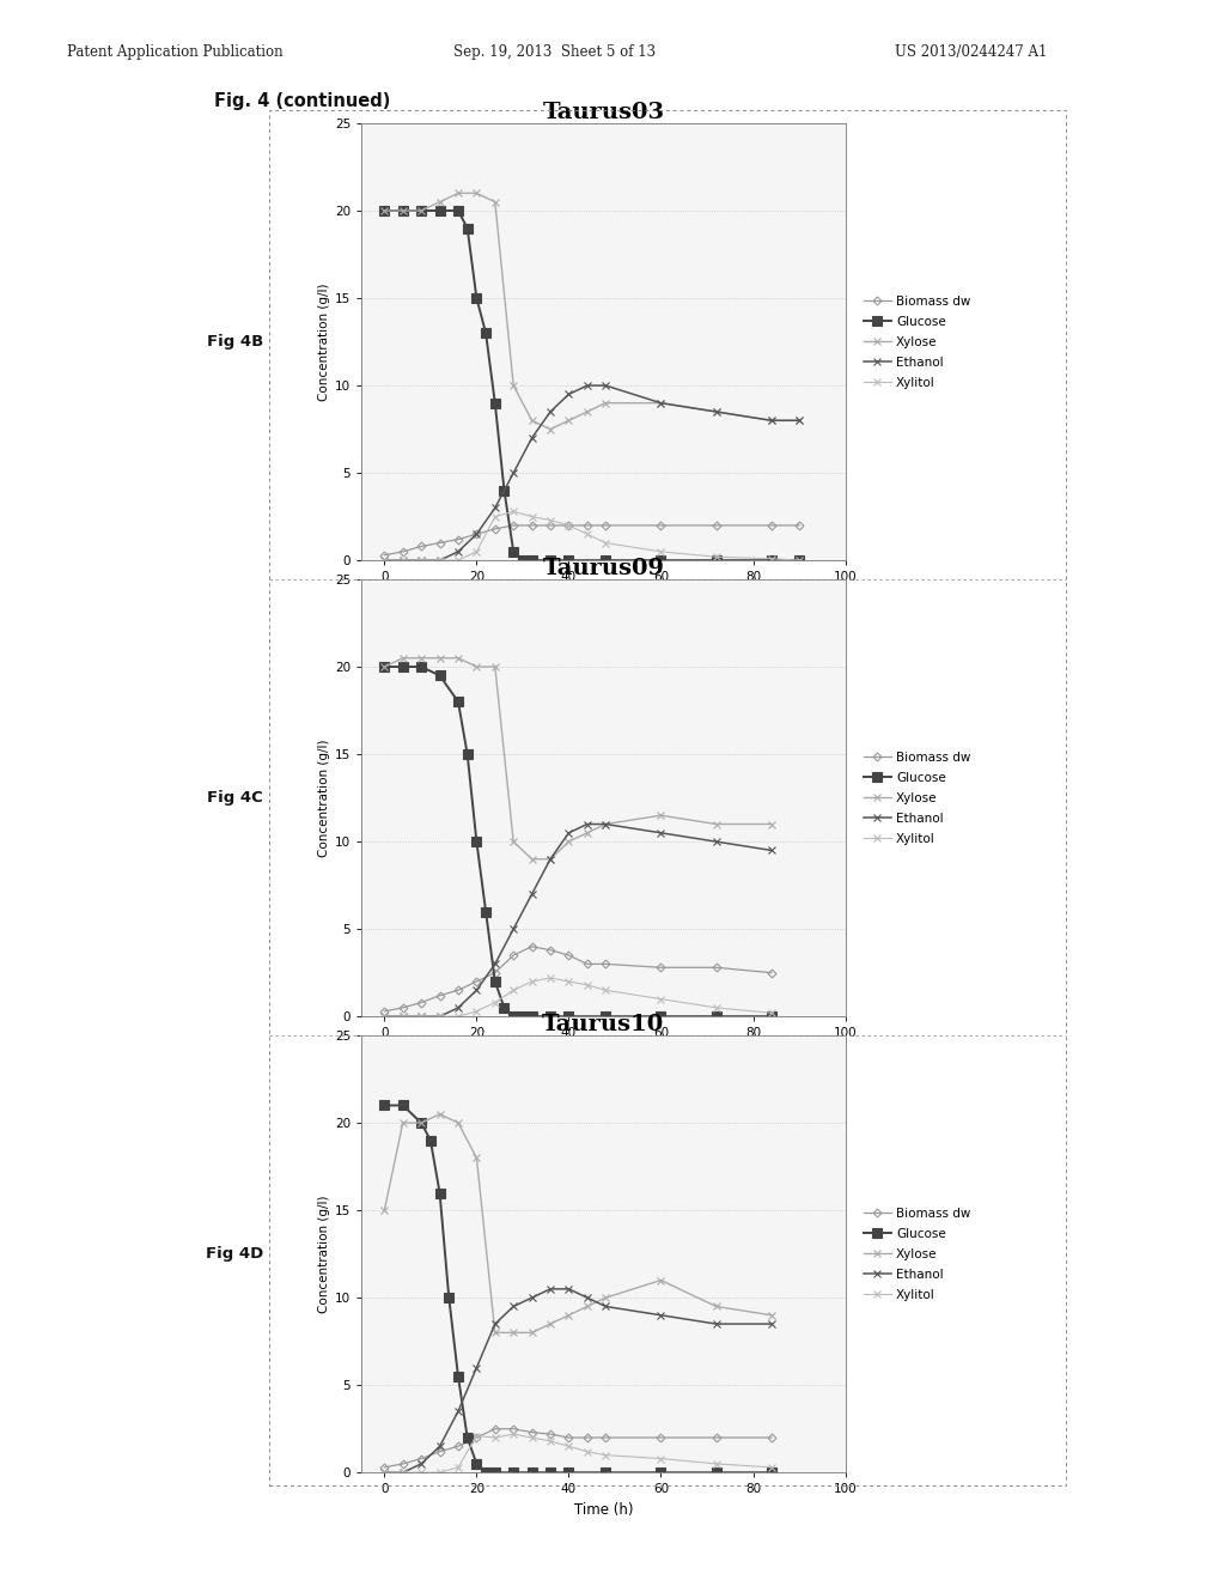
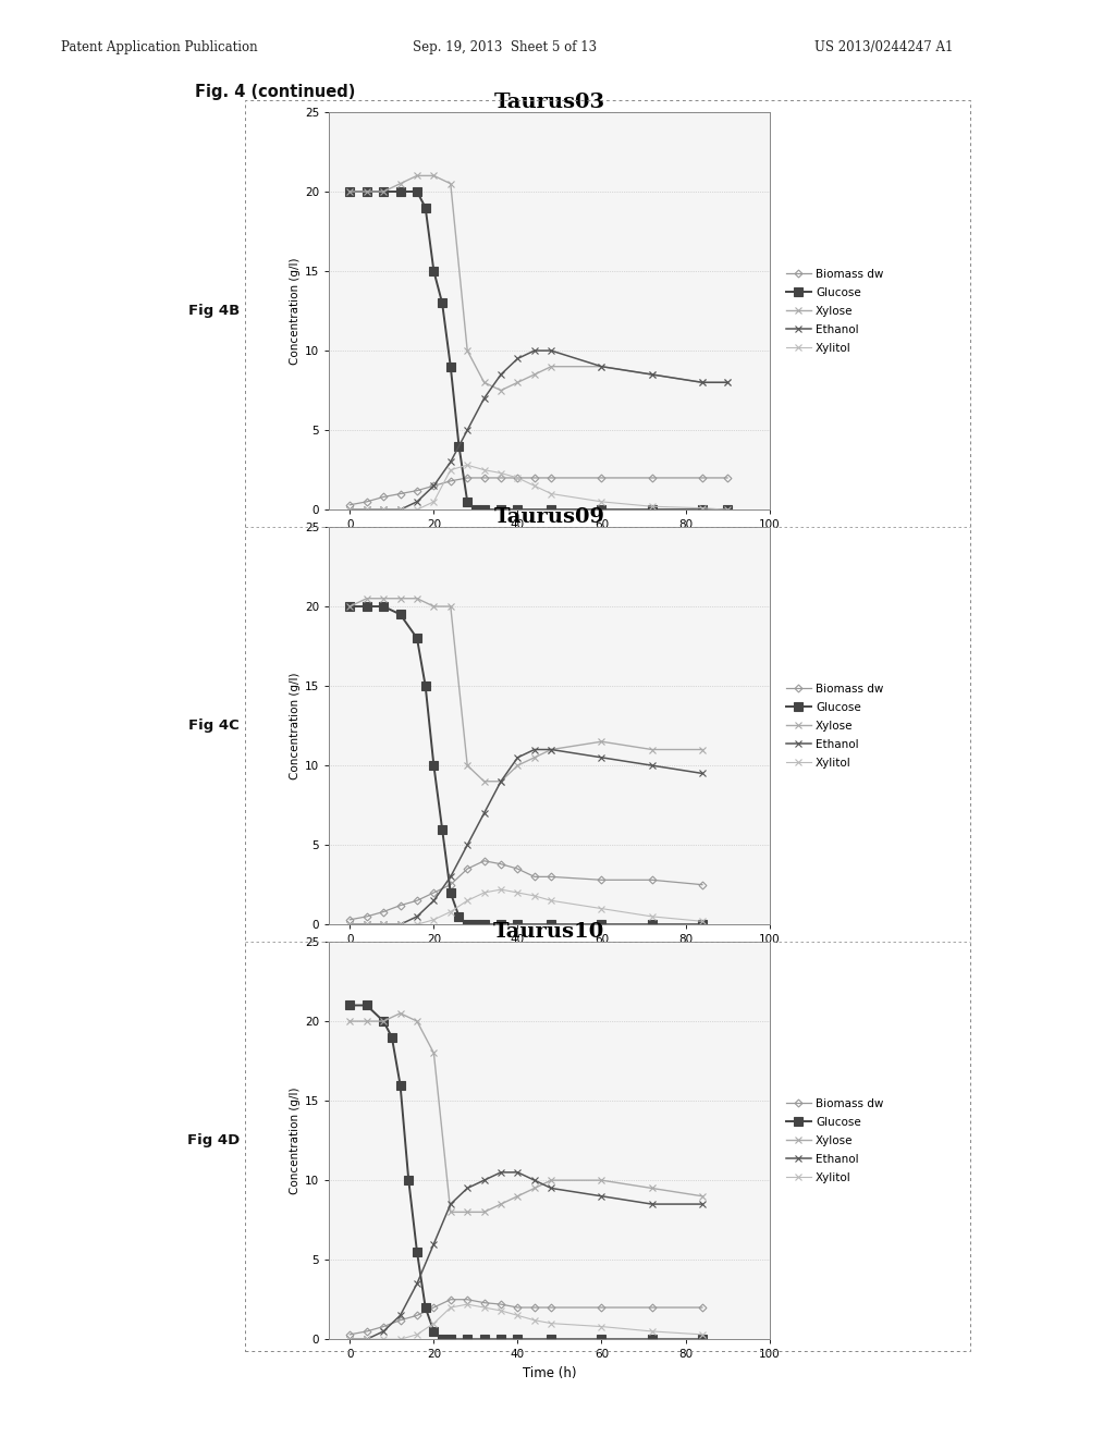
Taurus10/Xylose/0: 15.0 -> 20.0
Taurus10/Xylitol/20: 2.1 -> 1.0
Taurus10/Xylose/60: 11.0 -> 10.0
